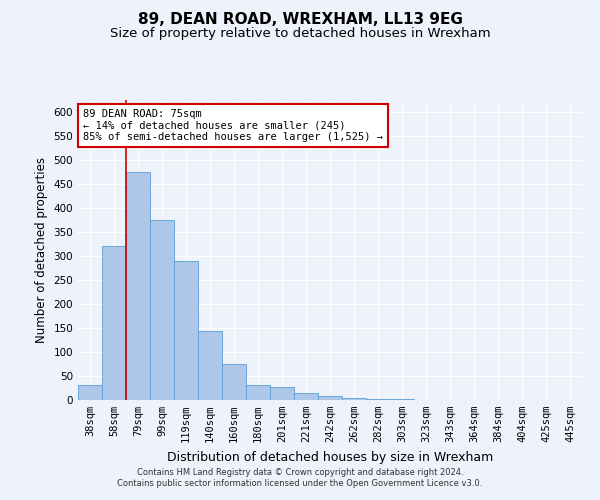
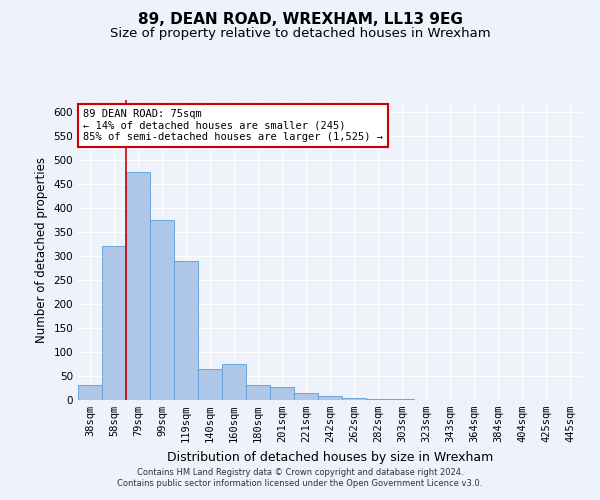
140sqm: 143 -> 65
